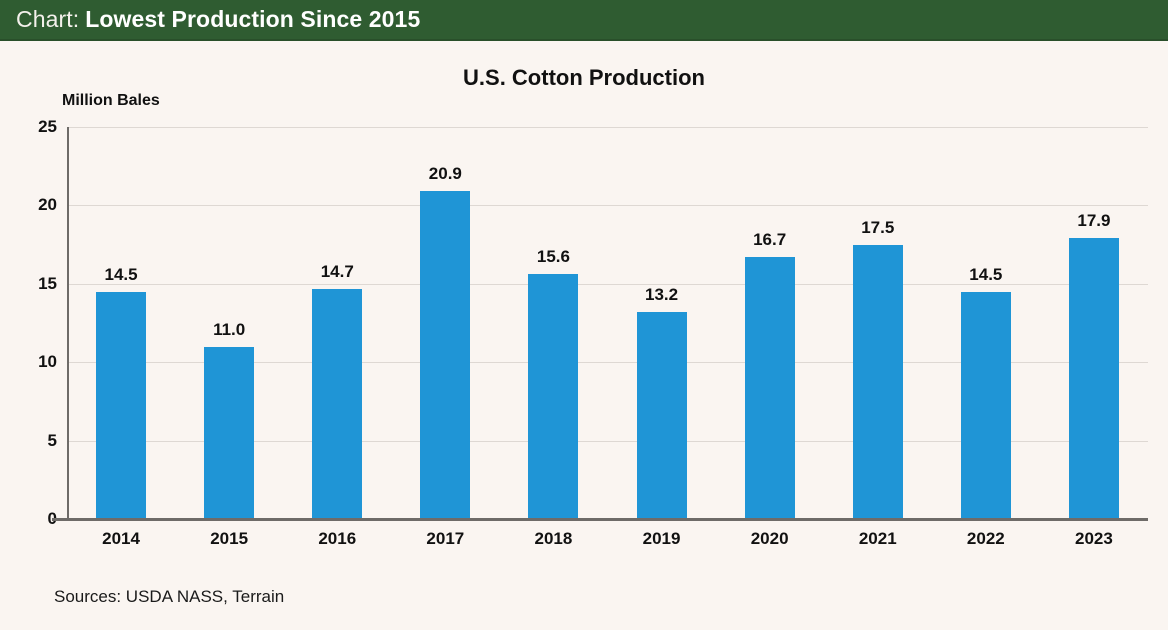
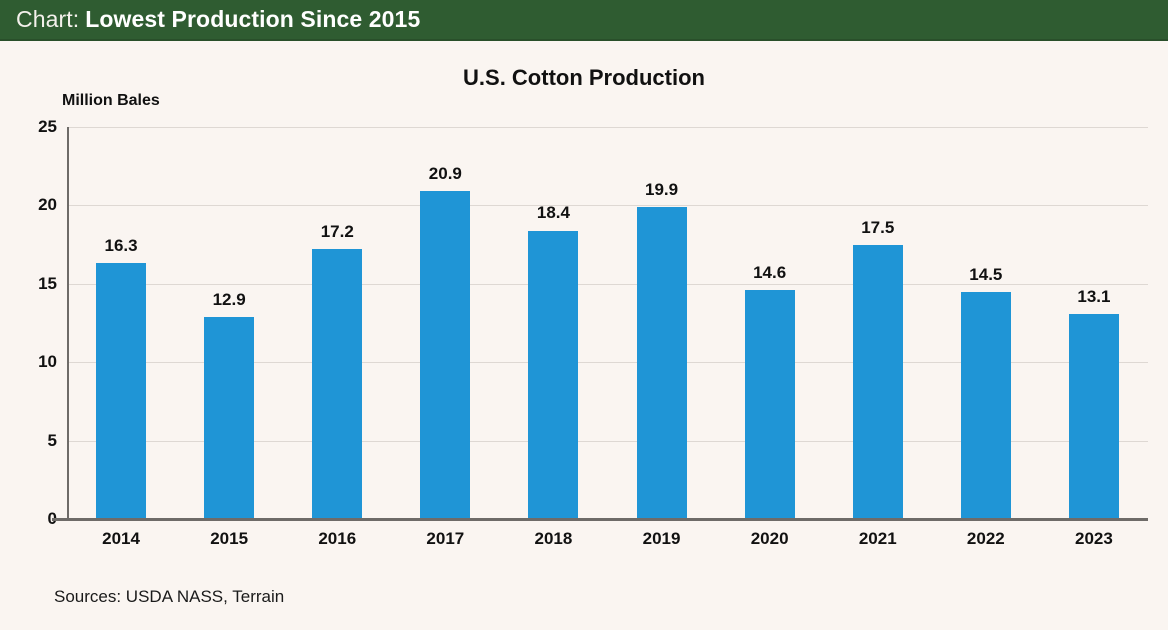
2014: 14.5 -> 16.3
2015: 11.0 -> 12.9
2016: 14.7 -> 17.2
2018: 15.6 -> 18.4
2019: 13.2 -> 19.9
2020: 16.7 -> 14.6
2023: 17.9 -> 13.1
